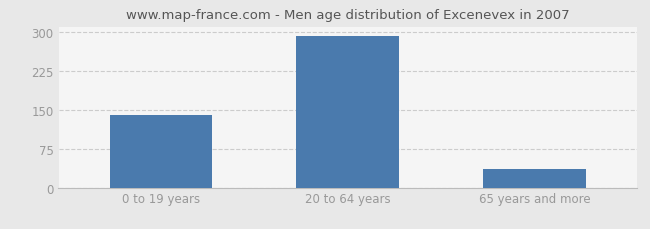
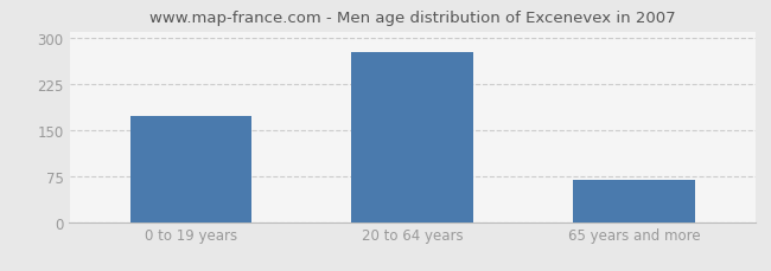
0 to 19 years: 140 -> 172
20 to 64 years: 291 -> 276
65 years and more: 35 -> 68
